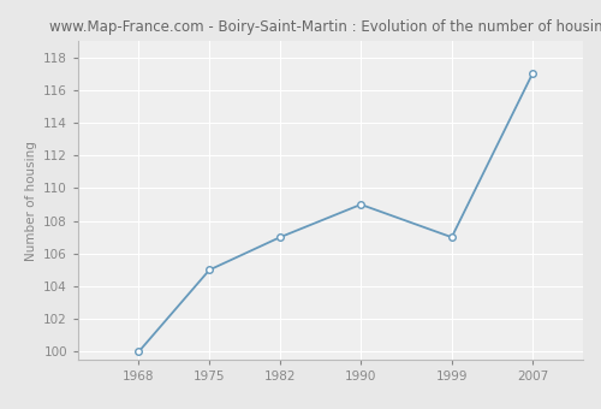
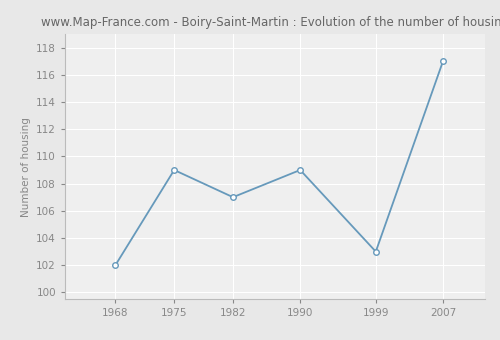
1968: 100 -> 102
1975: 105 -> 109
1999: 107 -> 103
